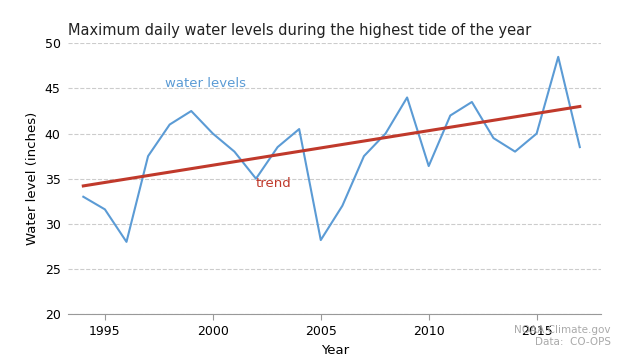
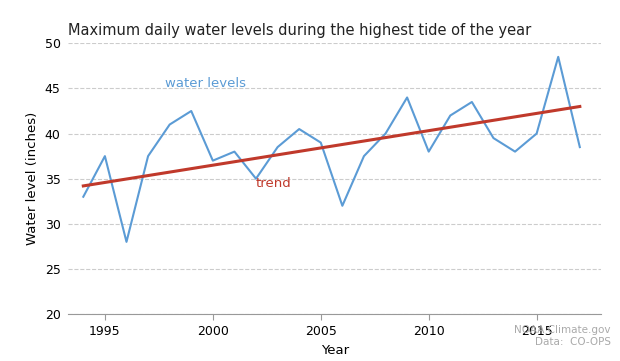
1995: 31.6 -> 37.5
2000: 40.0 -> 37.0
2005: 28.2 -> 39.0
2010: 36.4 -> 38.0
